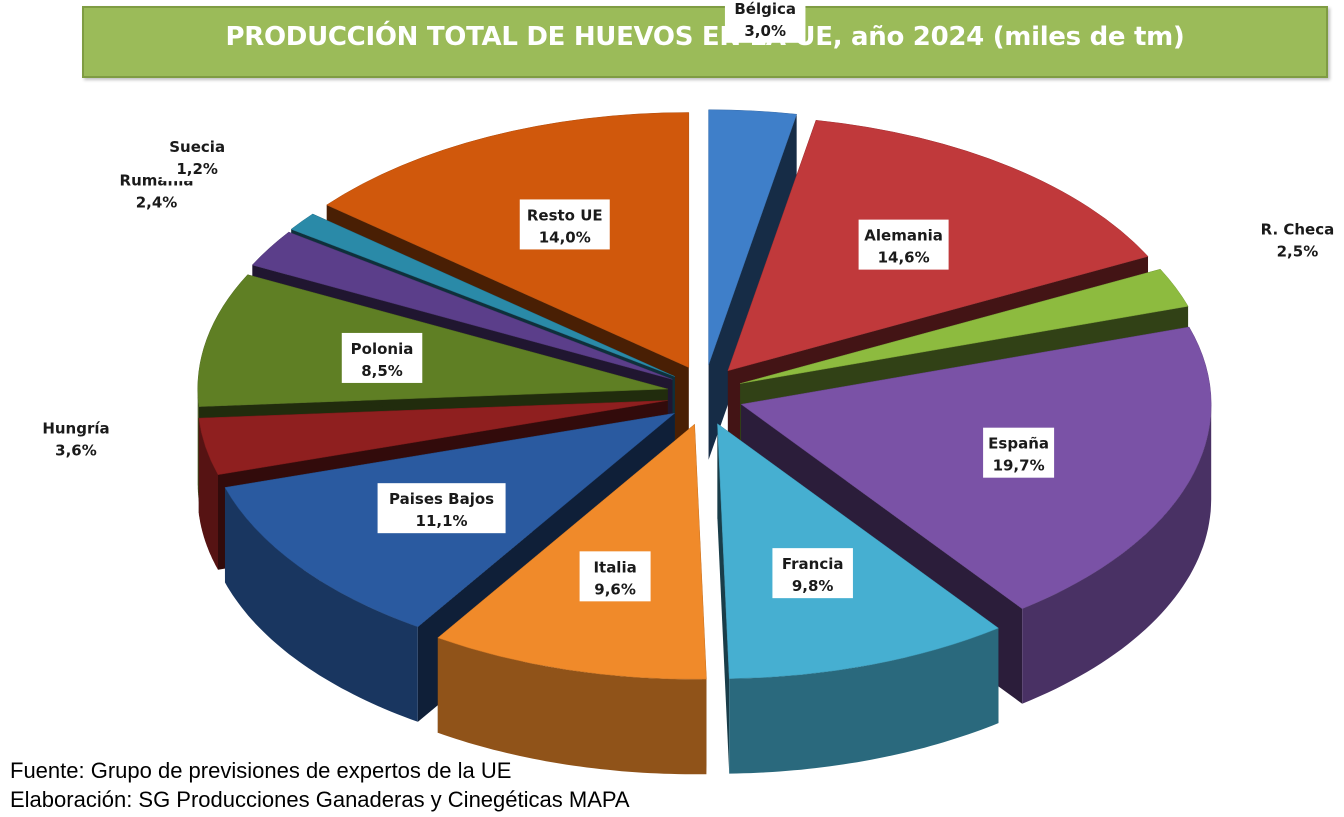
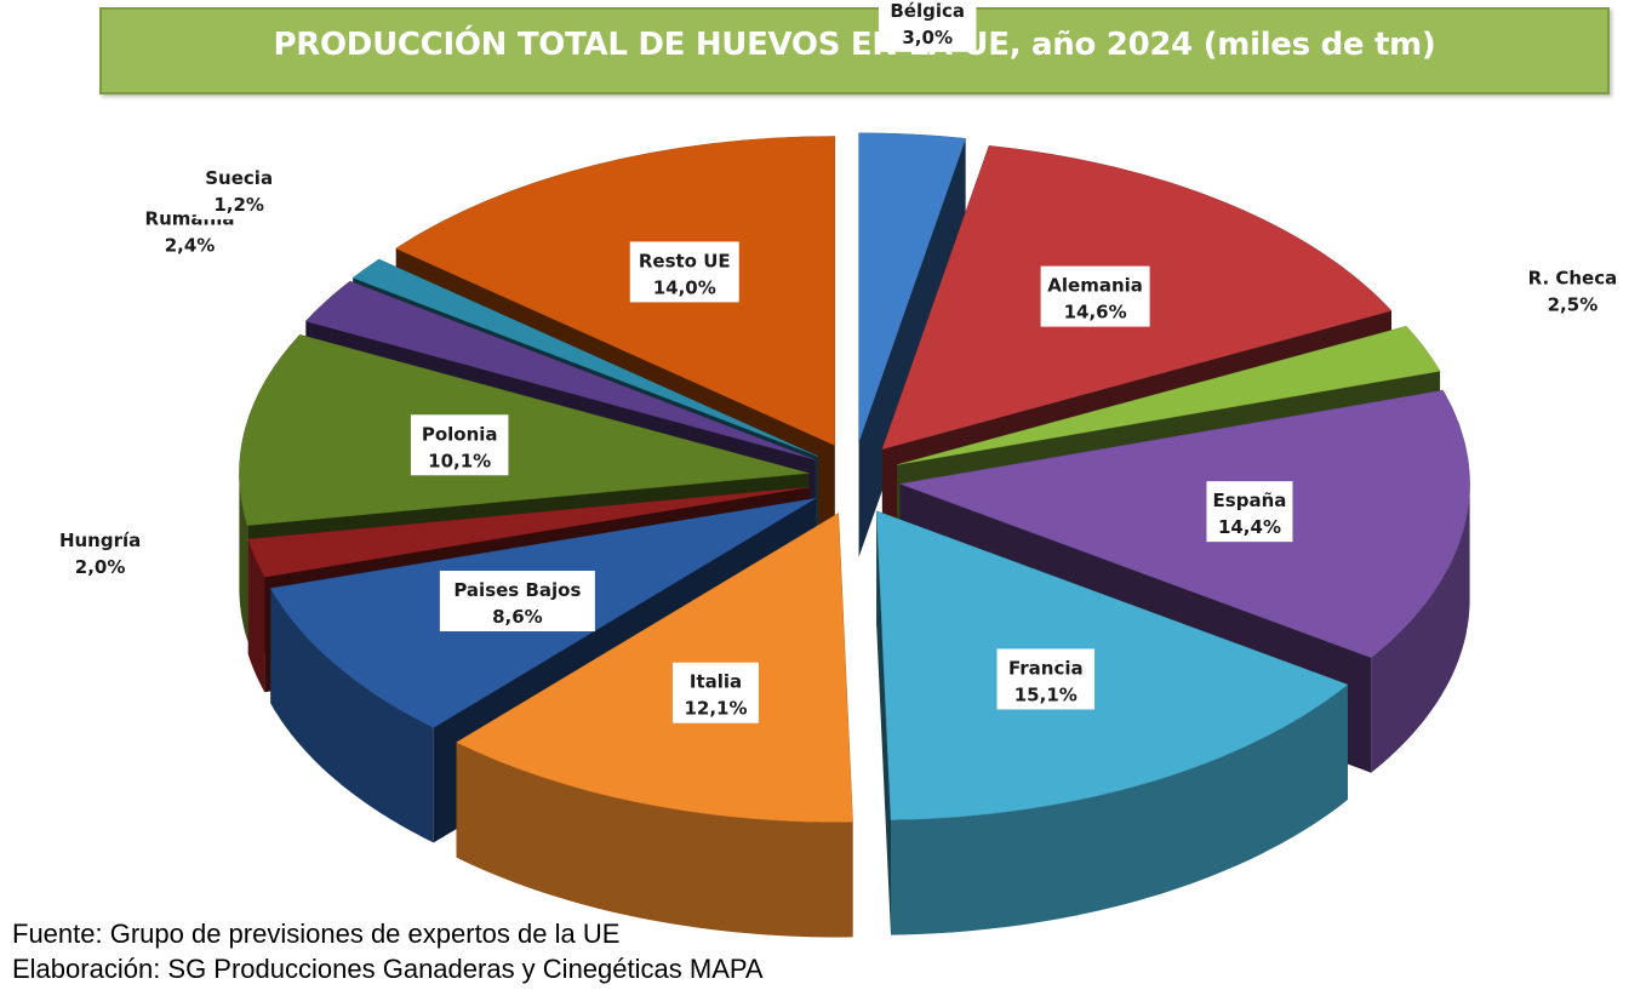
España: 19,7% -> 14,4%
Francia: 9,8% -> 15,1%
Italia: 9,6% -> 12,1%
Paises Bajos: 11,1% -> 8,6%
Hungría: 3,6% -> 2,0%
Polonia: 8,5% -> 10,1%
